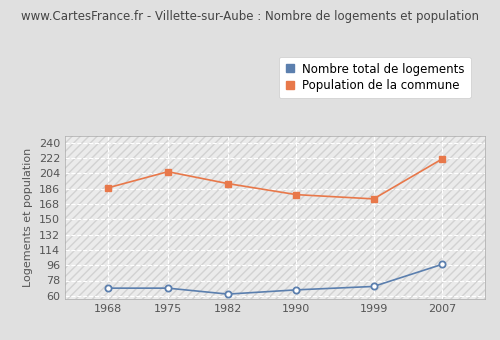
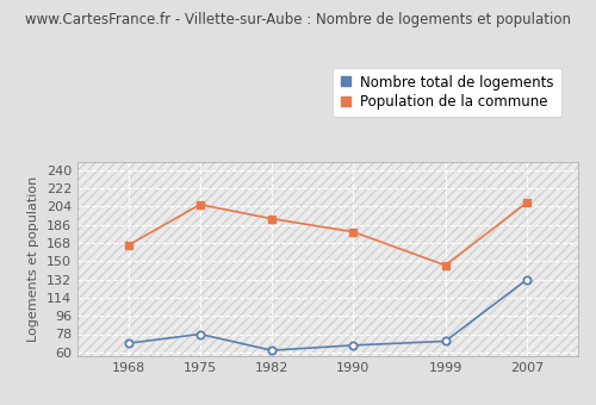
Population de la commune/1968: 187 -> 166
Nombre total de logements/1975: 69 -> 78
Population de la commune/1999: 174 -> 146
Nombre total de logements/2007: 97 -> 132
Population de la commune/2007: 221 -> 208
